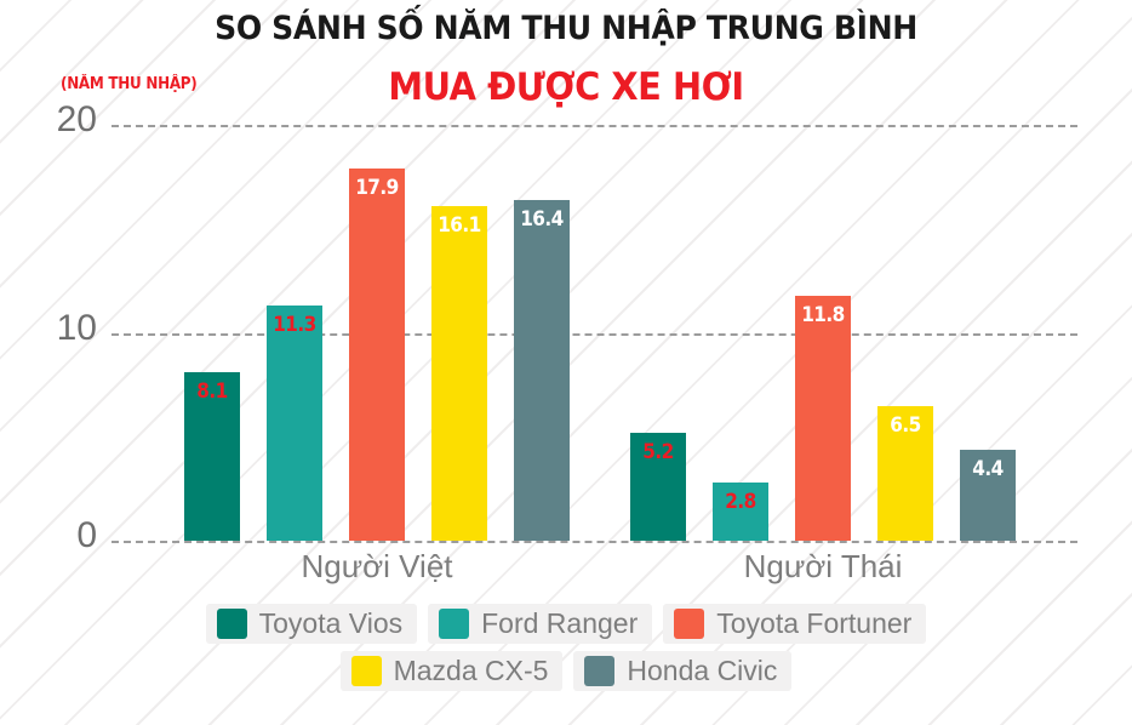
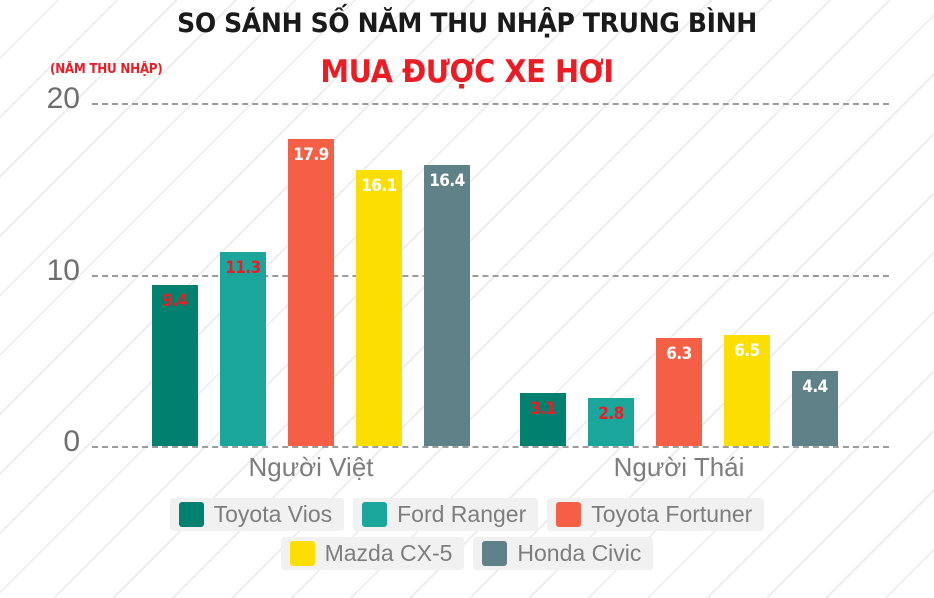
Toyota Vios/Người Việt: 8.1 -> 9.4
Toyota Vios/Người Thái: 5.2 -> 3.1
Toyota Fortuner/Người Thái: 11.8 -> 6.3
